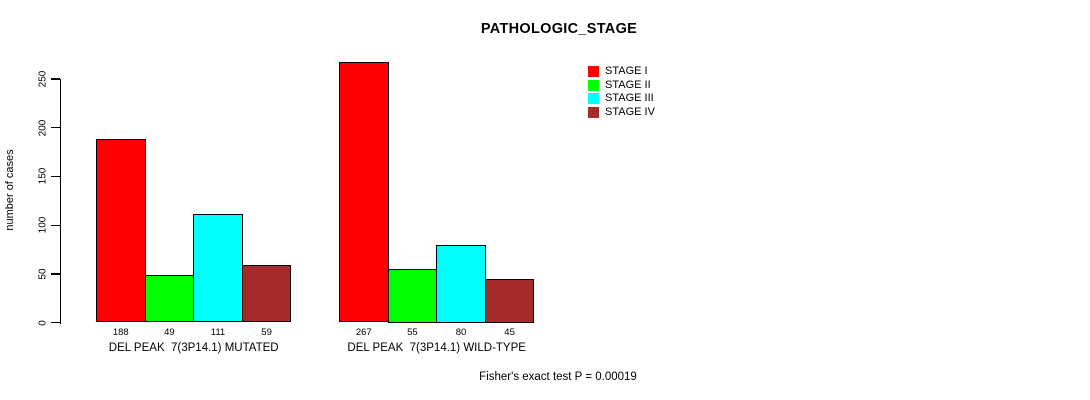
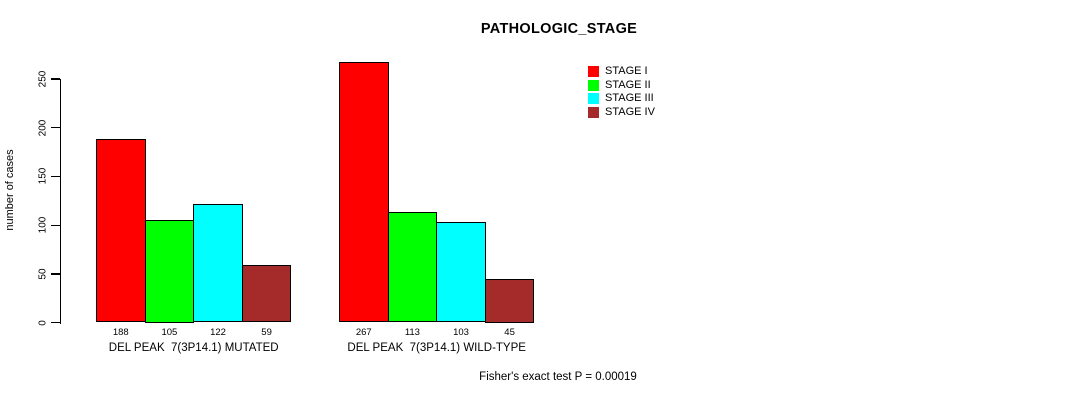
STAGE II/DEL PEAK 7(3P14.1) MUTATED: 49 -> 105
STAGE III/DEL PEAK 7(3P14.1) MUTATED: 111 -> 122
STAGE II/DEL PEAK 7(3P14.1) WILD-TYPE: 55 -> 113
STAGE III/DEL PEAK 7(3P14.1) WILD-TYPE: 80 -> 103
